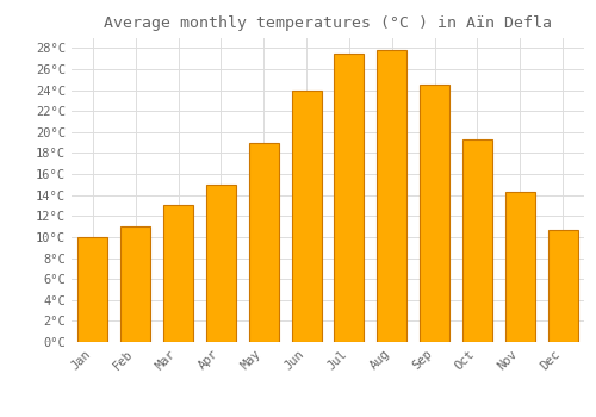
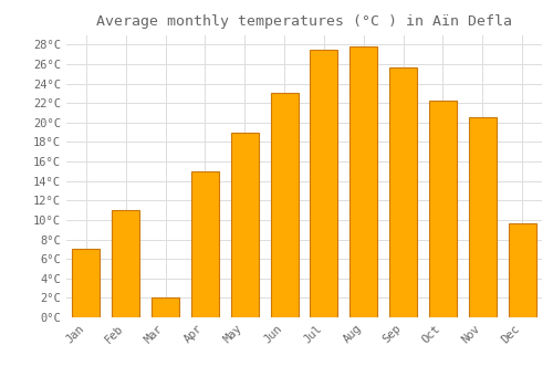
Jan: 10.0°C -> 7.0°C
Mar: 13.0°C -> 2.0°C
Jun: 24.0°C -> 23.0°C
Sep: 24.5°C -> 25.6°C
Oct: 19.3°C -> 22.2°C
Nov: 14.3°C -> 20.6°C
Dec: 10.7°C -> 9.6°C
